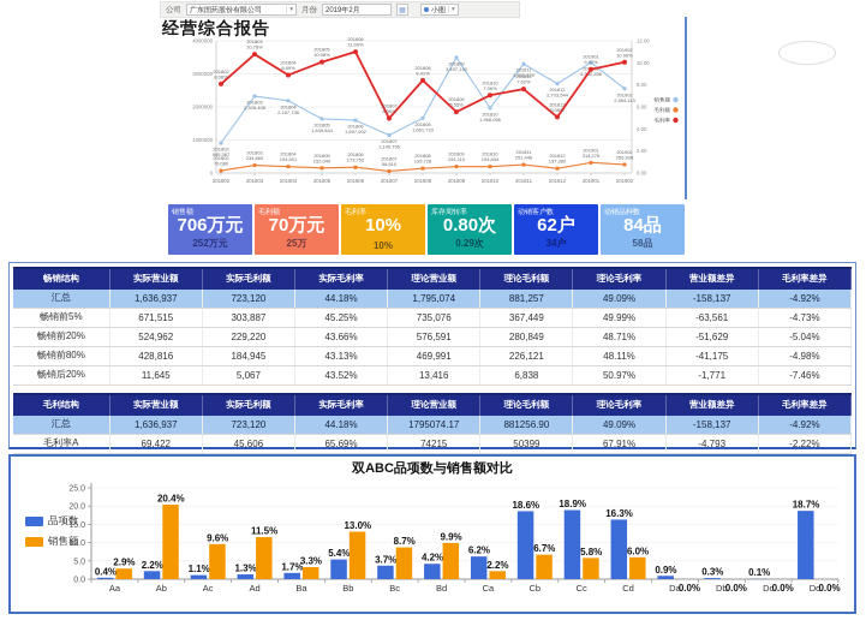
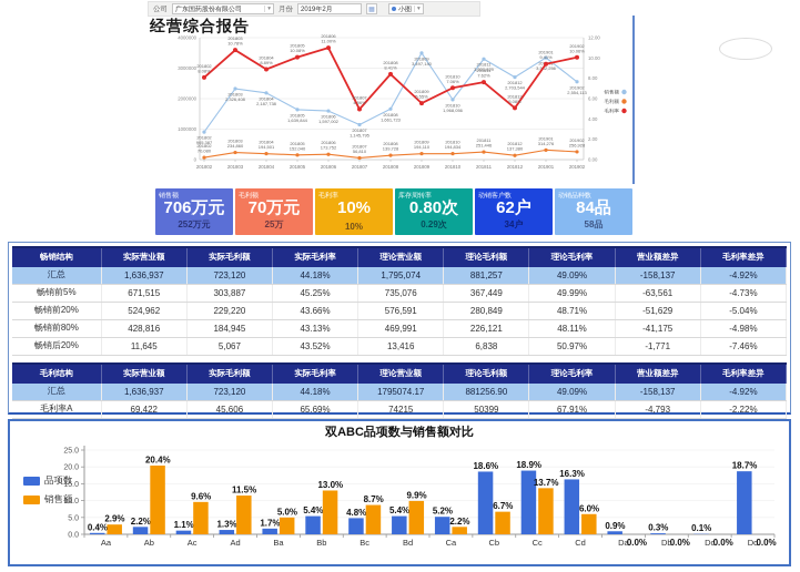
双ABC品项数与销售额对比/销售额/Ba: 3.3% -> 5.0%
双ABC品项数与销售额对比/品项数/Bc: 3.7% -> 4.8%
双ABC品项数与销售额对比/品项数/Bd: 4.2% -> 5.4%
双ABC品项数与销售额对比/品项数/Ca: 6.2% -> 5.2%
双ABC品项数与销售额对比/销售额/Cc: 5.8% -> 13.7%
